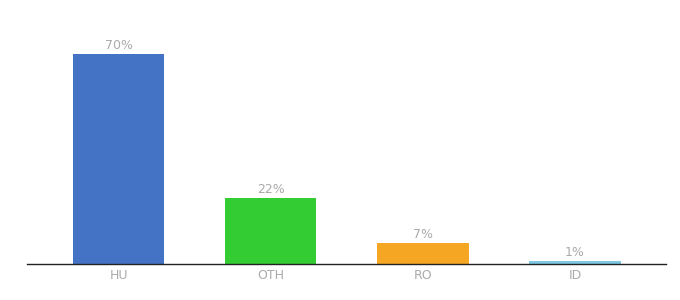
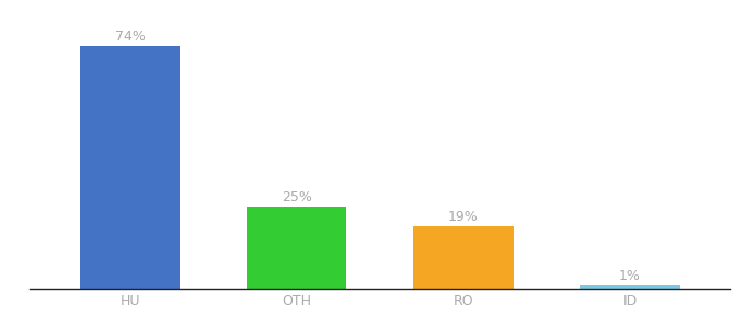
HU: 70% -> 74%
OTH: 22% -> 25%
RO: 7% -> 19%
